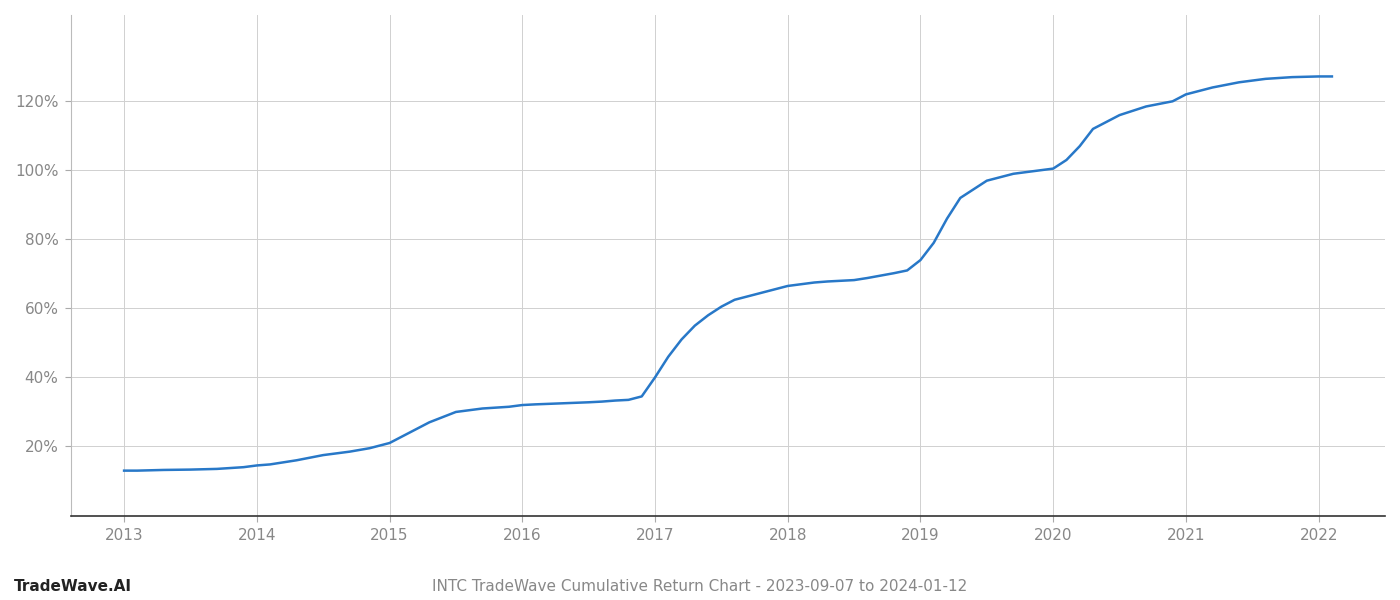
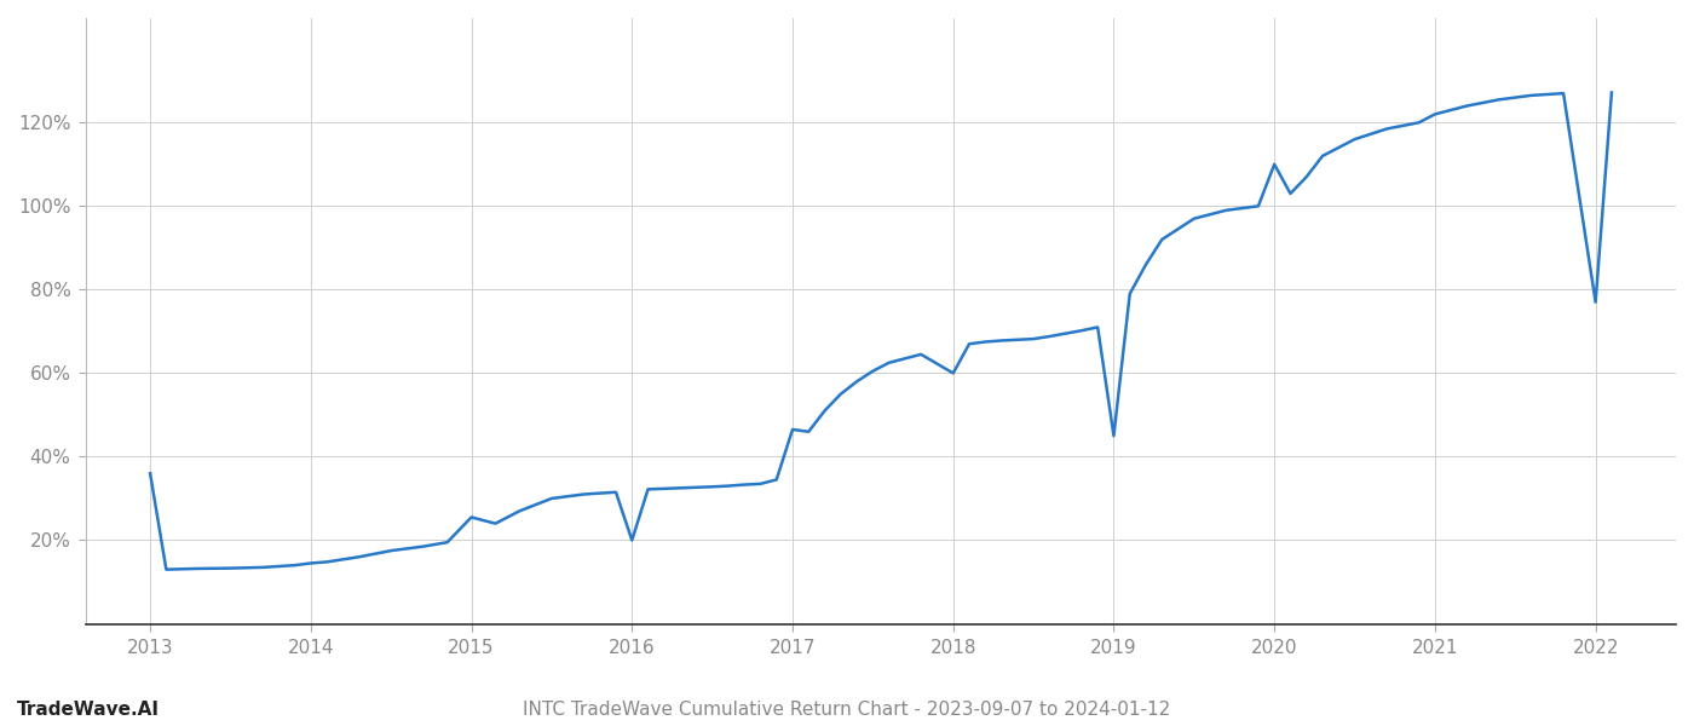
2013: 13.0% -> 36.0%
2015: 21.0% -> 25.5%
2016: 32.0% -> 20.0%
2017: 40.0% -> 46.5%
2018: 66.5% -> 60.0%
2019: 74.0% -> 45.0%
2020: 100.5% -> 110.0%
2022: 127.2% -> 77.0%
